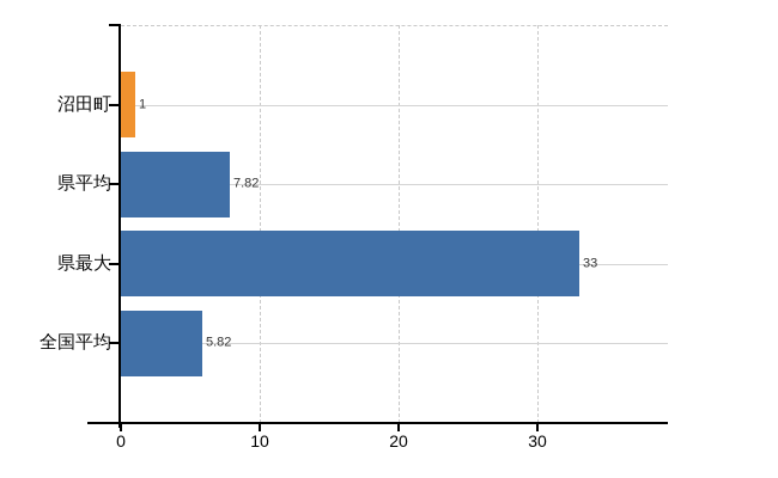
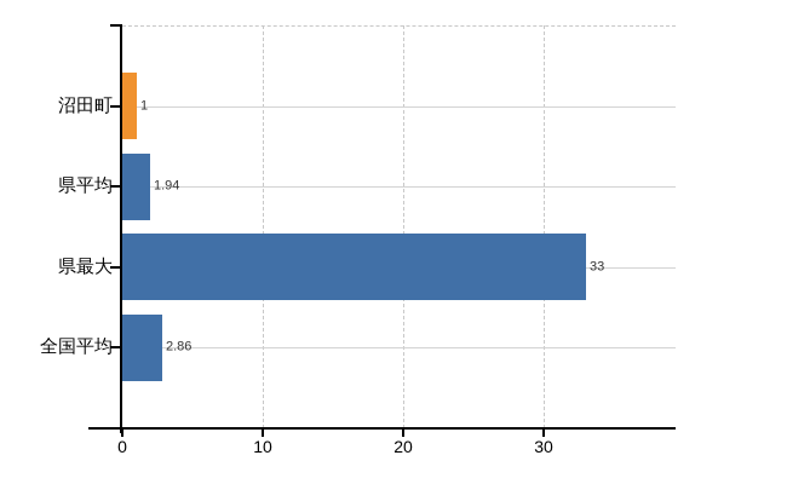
県平均: 7.82 -> 1.94
全国平均: 5.82 -> 2.86
